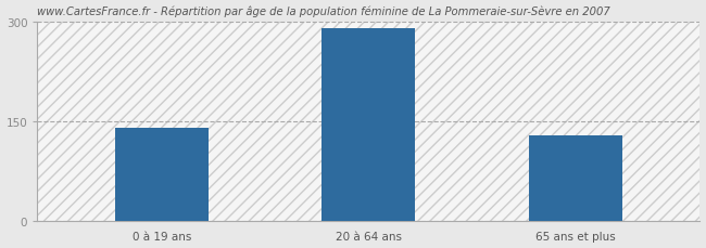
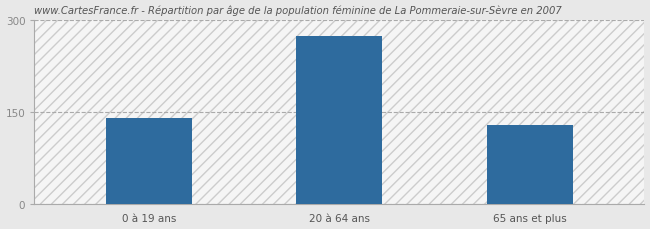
20 à 64 ans: 290 -> 274
